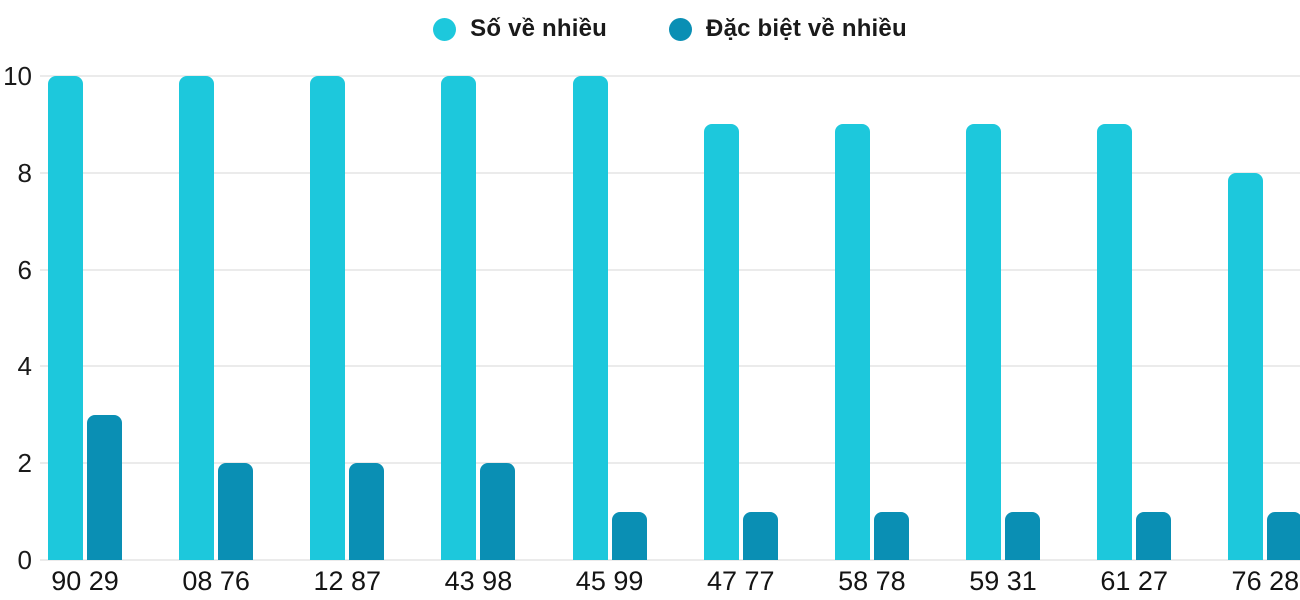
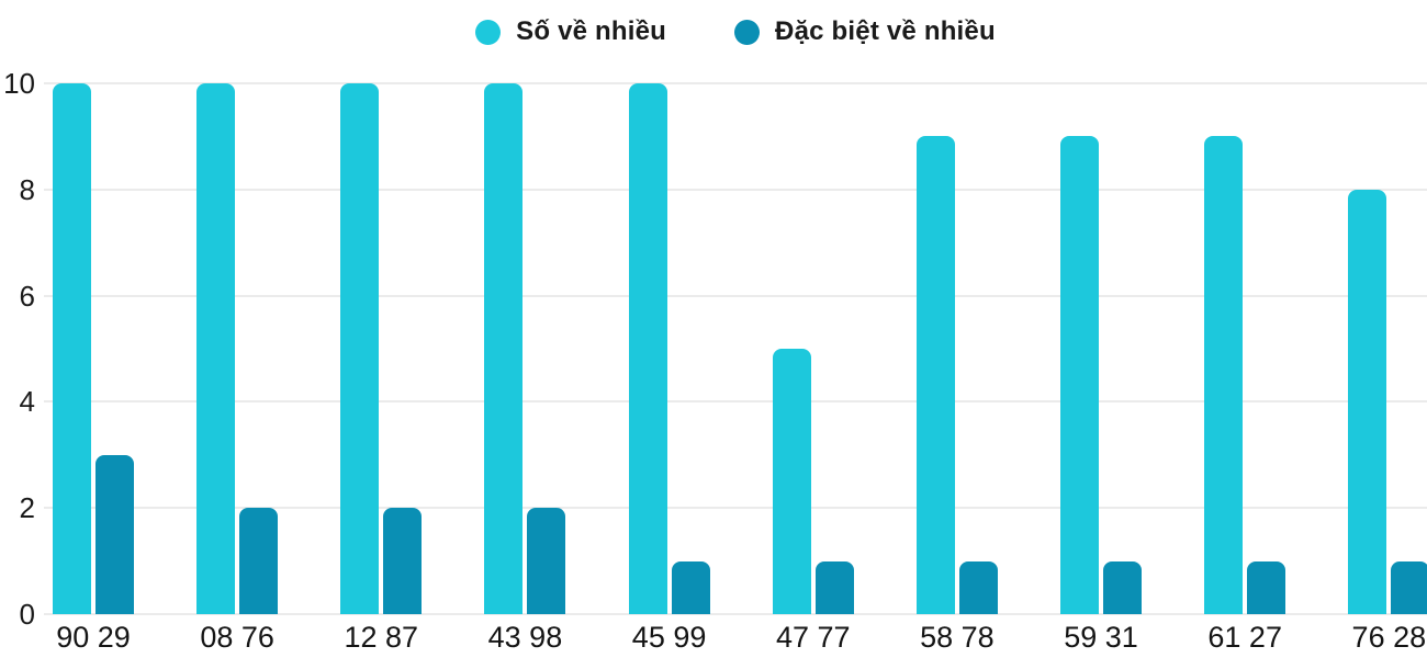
Số về nhiều/47 77: 9 -> 5
